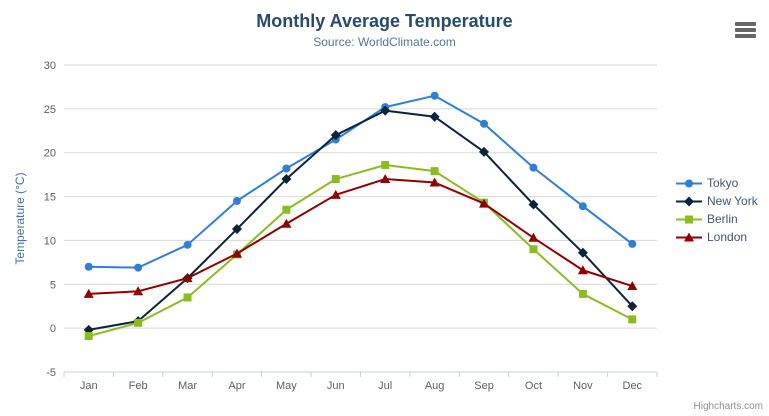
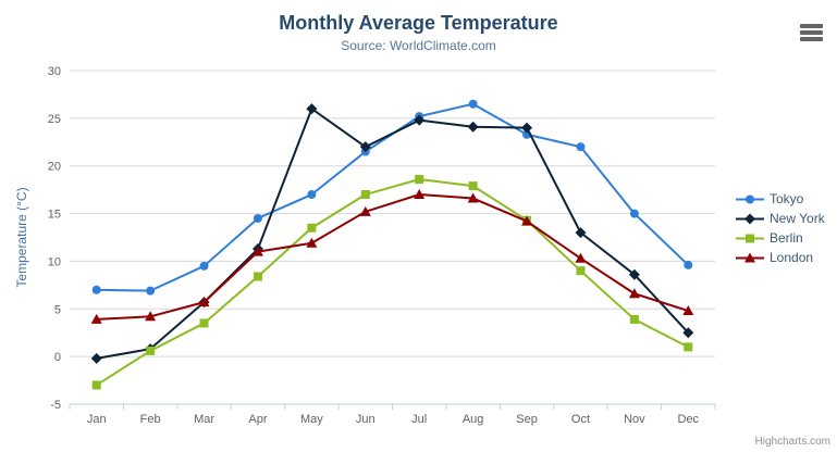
Berlin/Jan: -1 -> -3
London/Apr: 8 -> 11
Tokyo/May: 18 -> 17
New York/May: 17 -> 26
New York/Sep: 20 -> 24
Tokyo/Oct: 18 -> 22
New York/Oct: 14 -> 13
Tokyo/Nov: 14 -> 15
